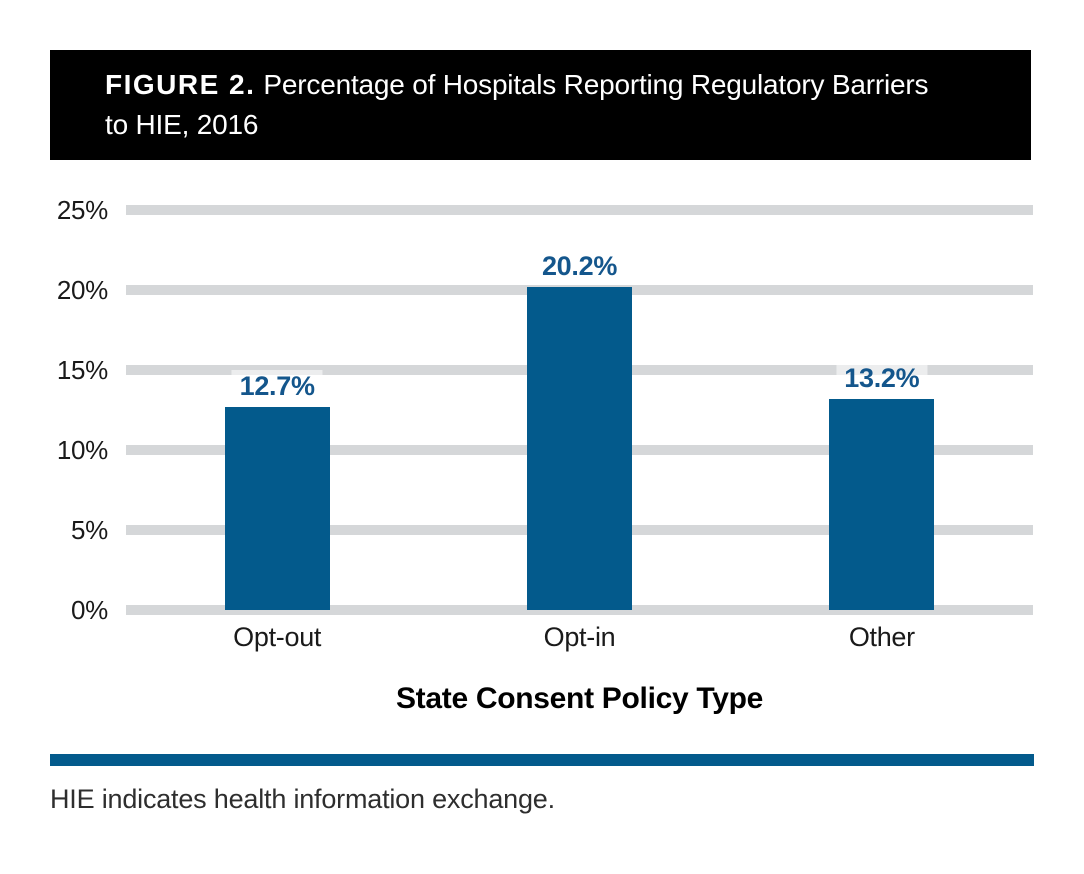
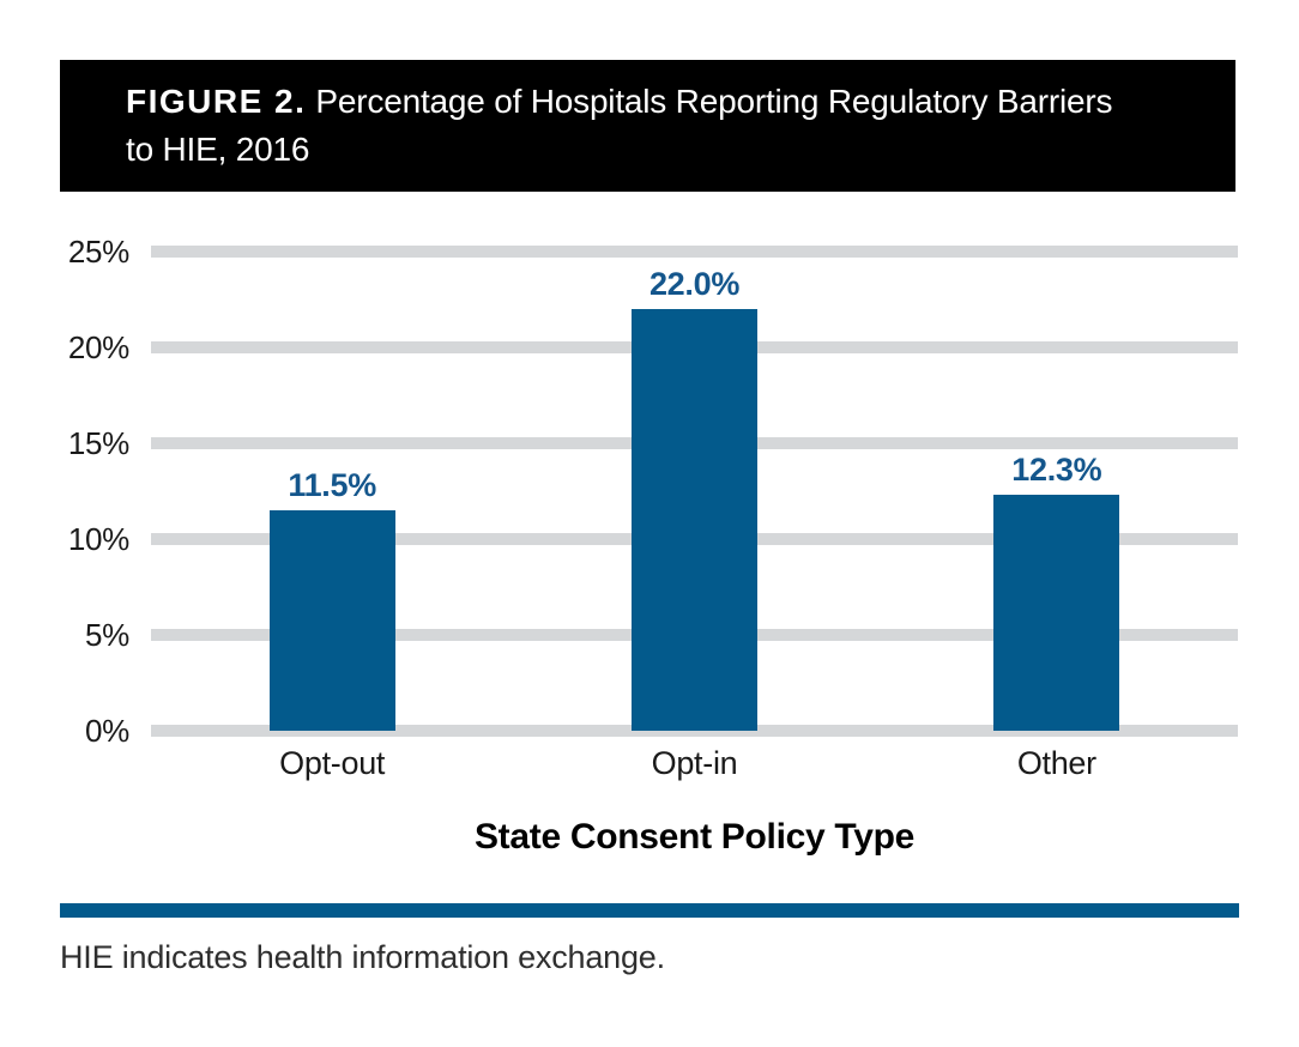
Opt-out: 12.7% -> 11.5%
Opt-in: 20.2% -> 22.0%
Other: 13.2% -> 12.3%
